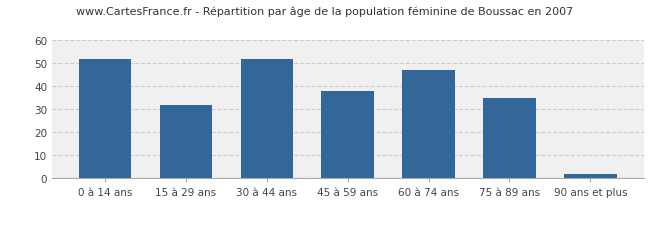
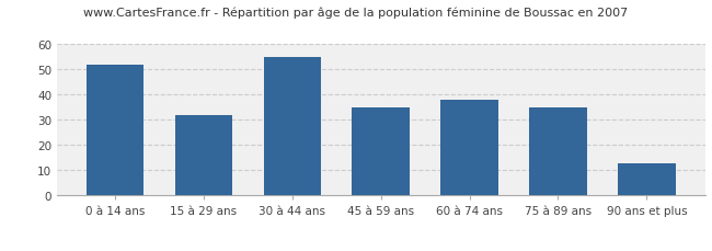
30 à 44 ans: 52 -> 55
45 à 59 ans: 38 -> 35
60 à 74 ans: 47 -> 38
90 ans et plus: 2 -> 13
